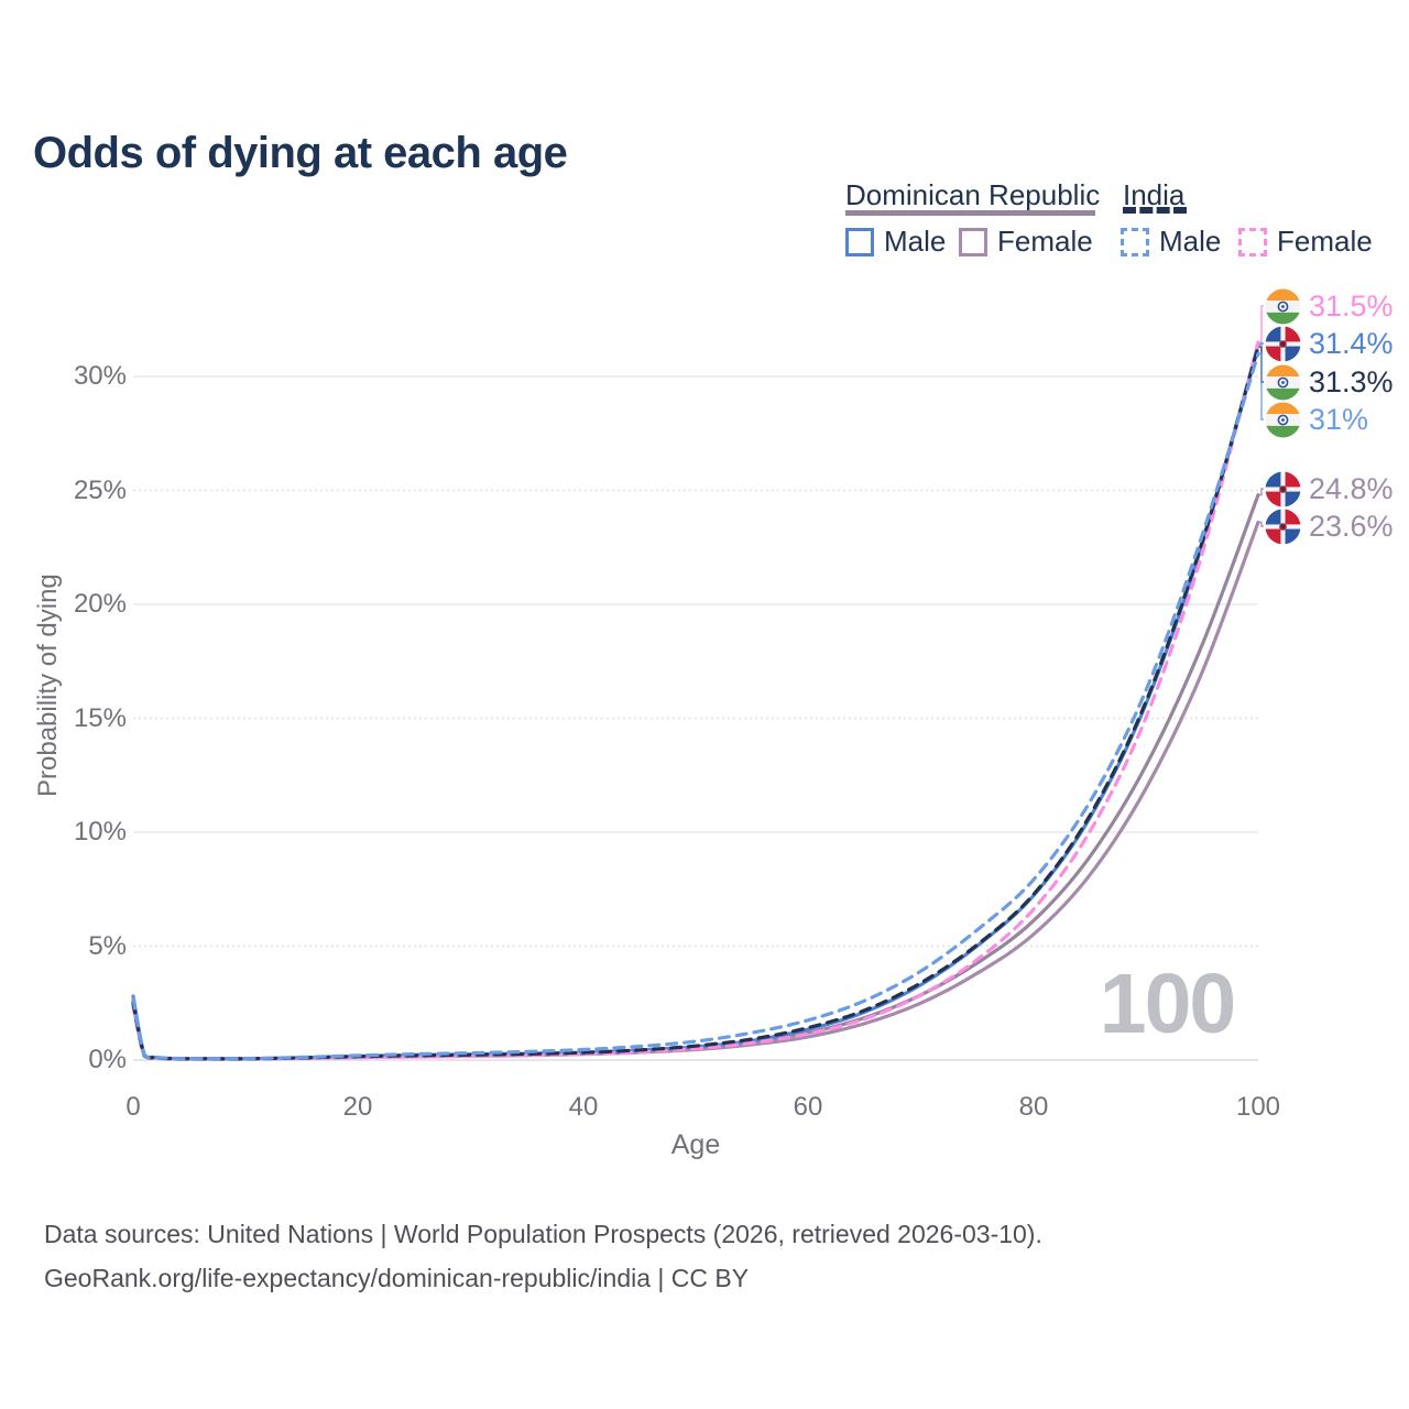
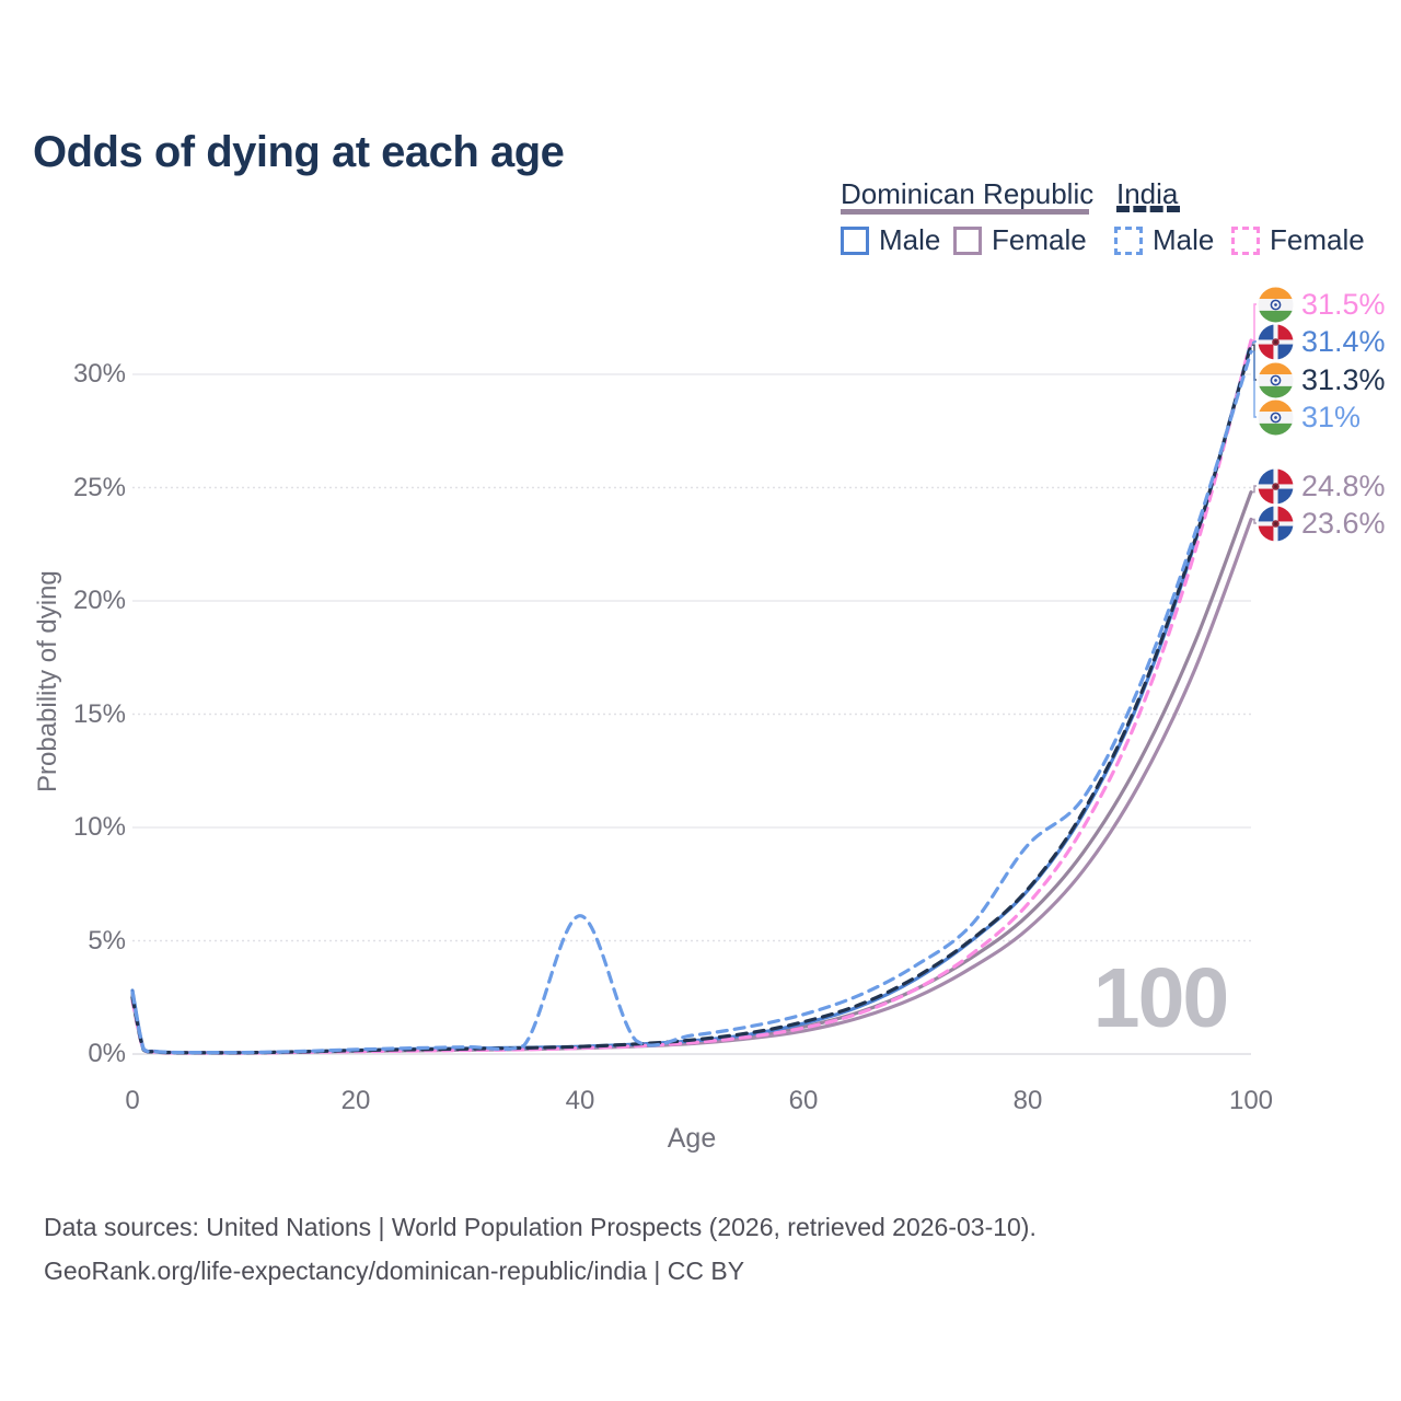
India Male/40: 0.5% -> 6.1%
India Male/80: 7.9% -> 9.2%
